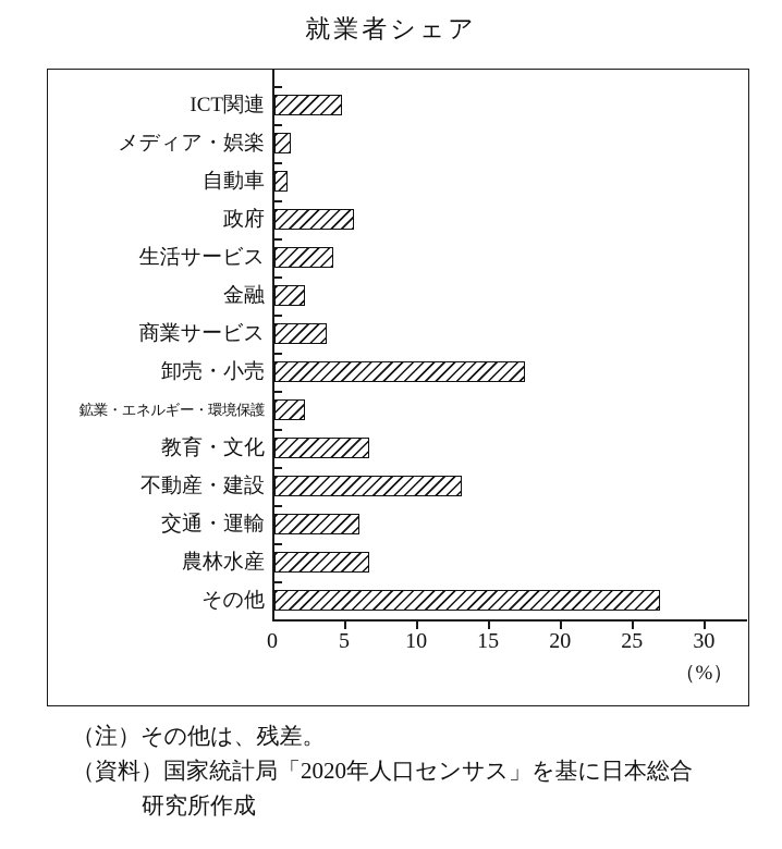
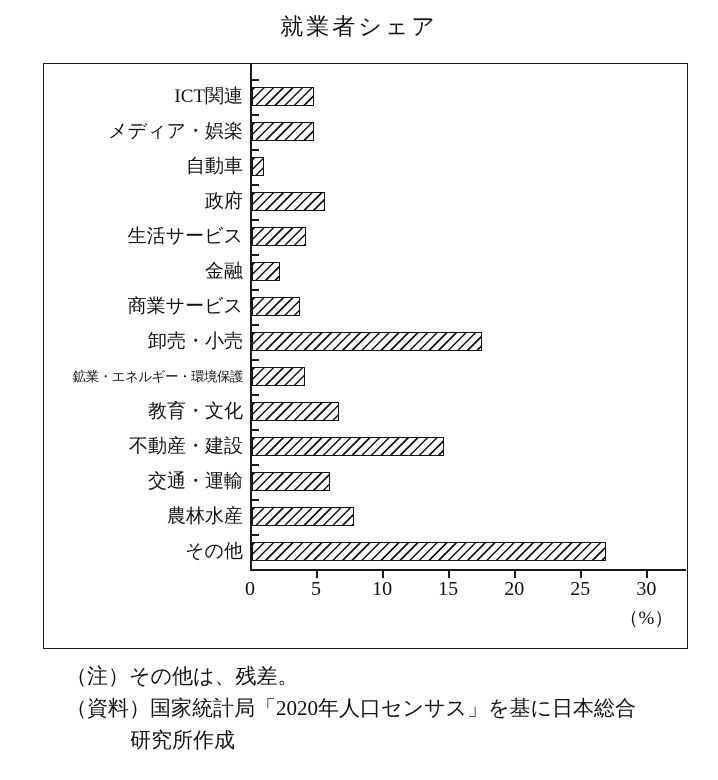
メディア・娯楽: 1.1 -> 4.7
鉱業・エネルギー・環境保護: 2.1 -> 4.0
不動産・建設: 13.0 -> 14.5
農林水産: 6.6 -> 7.7
